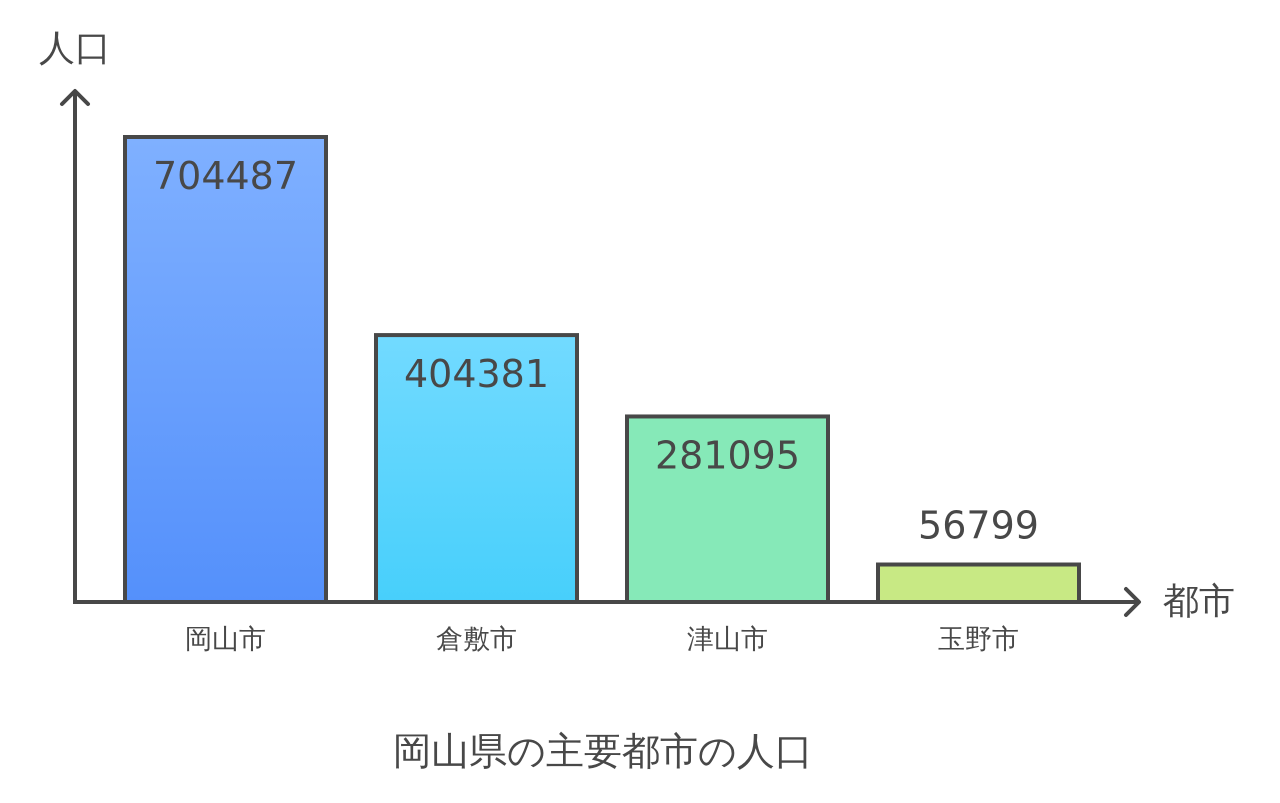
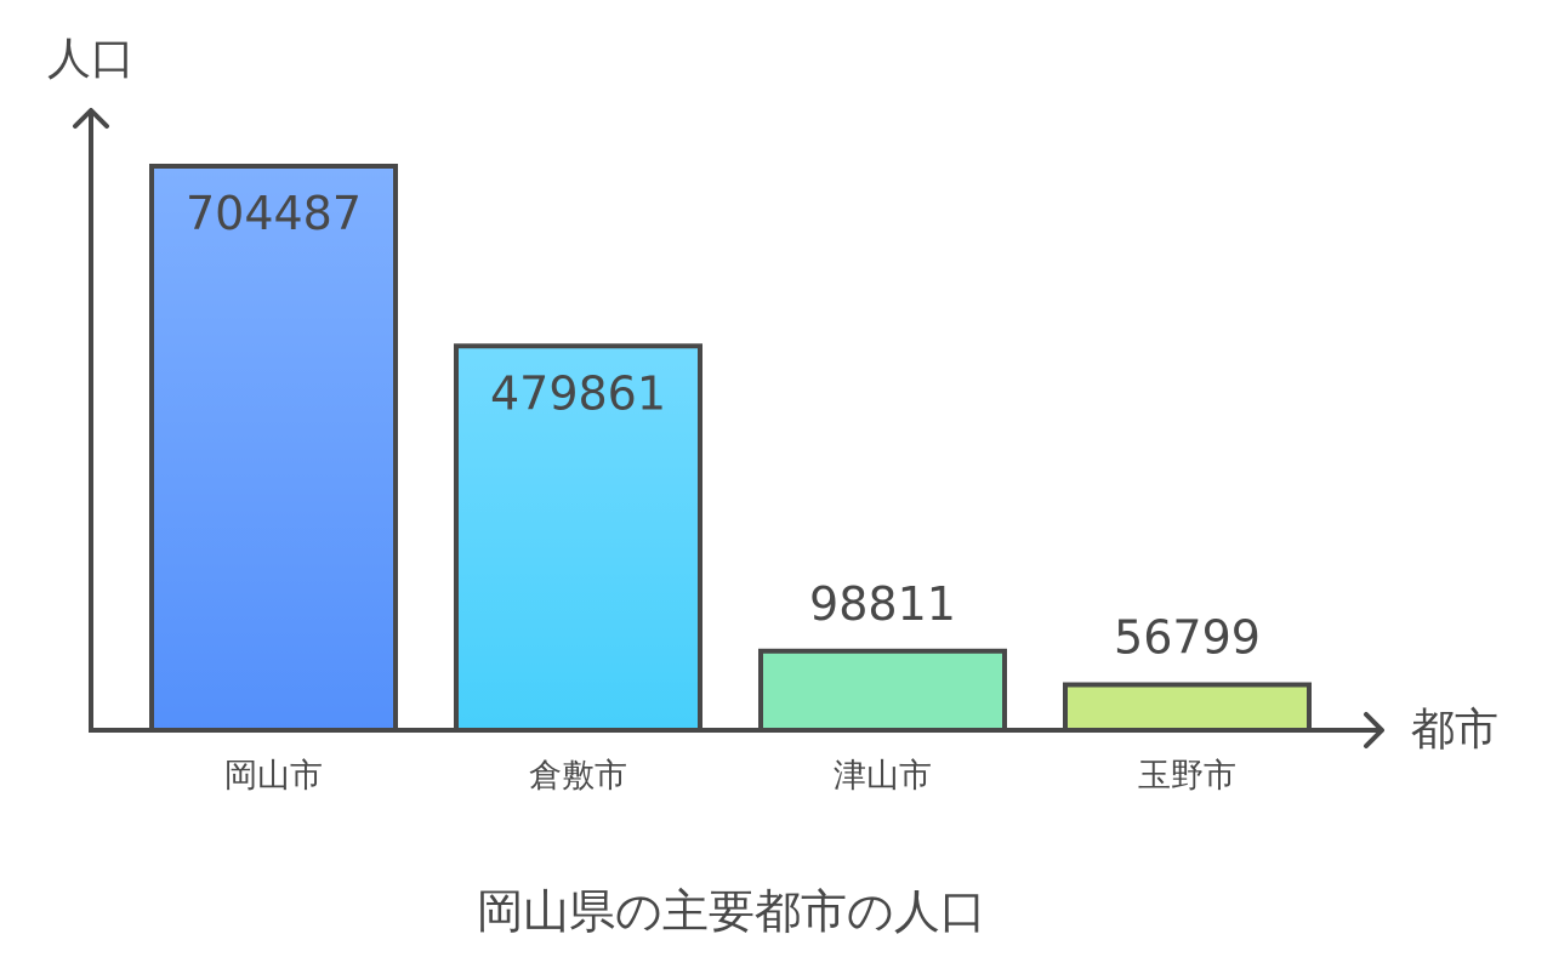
倉敷市: 404381 -> 479861
津山市: 281095 -> 98811
